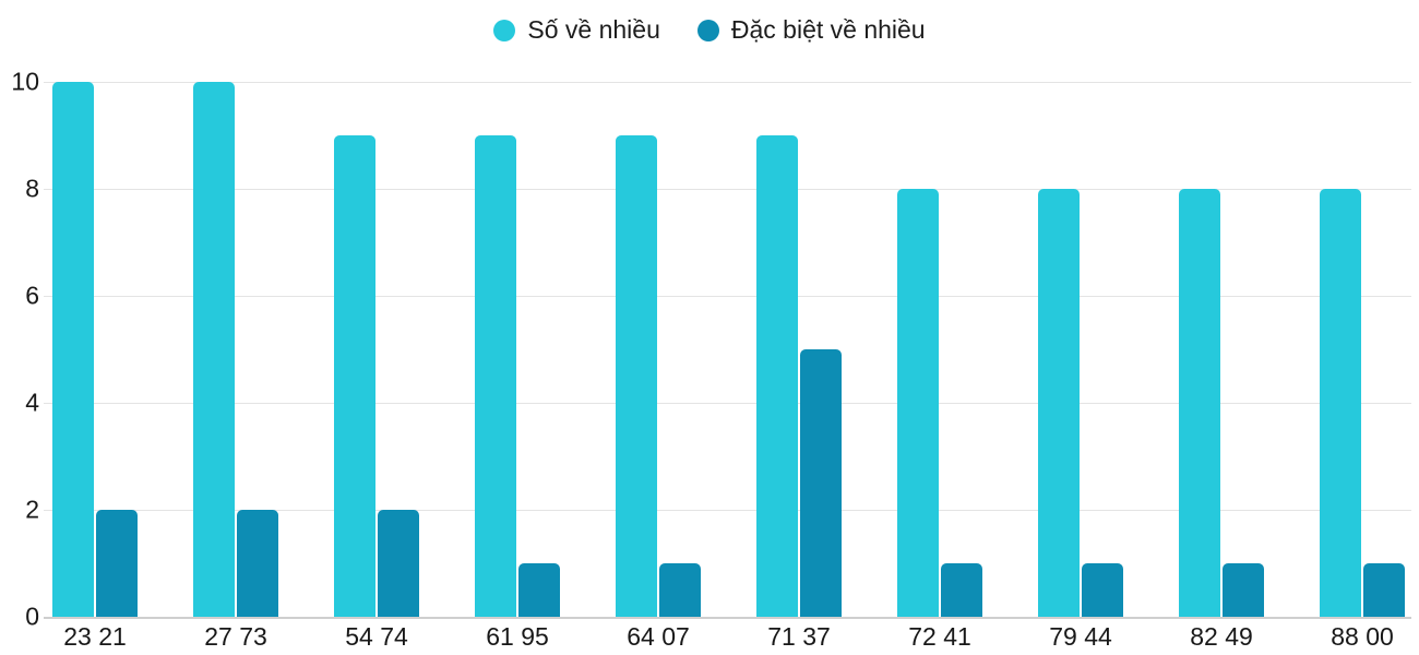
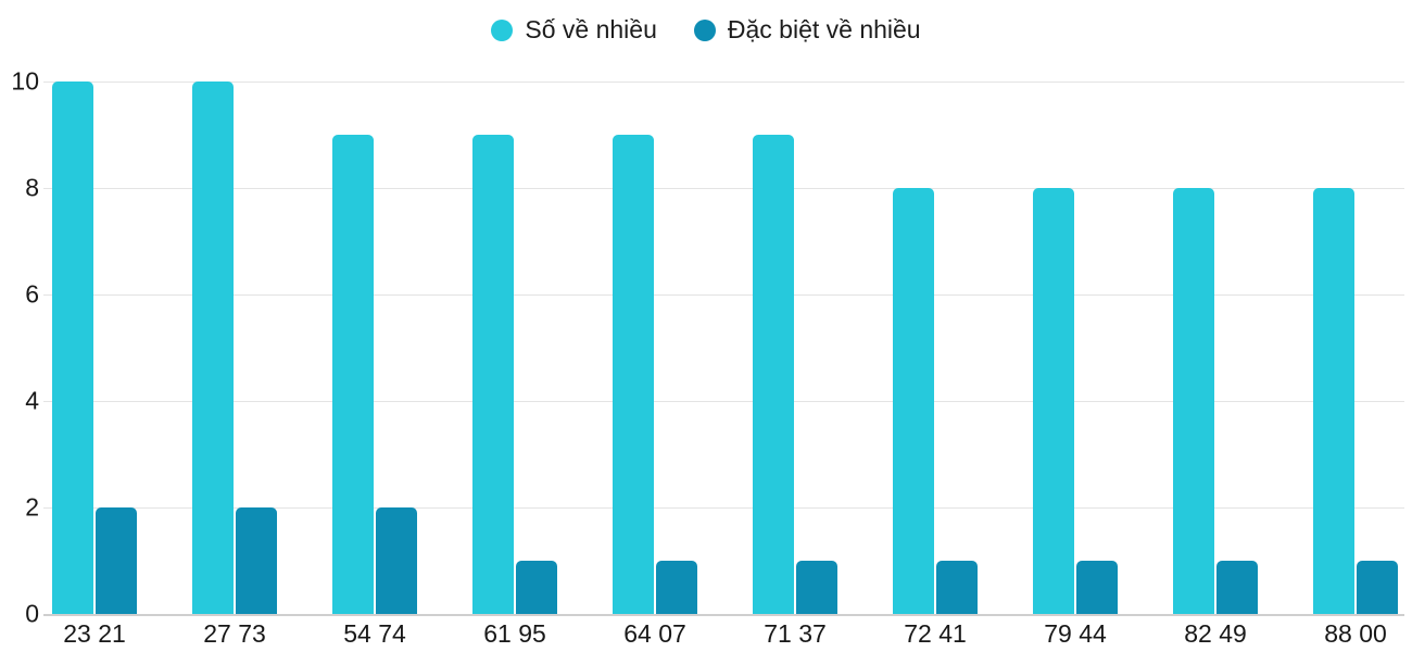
Đặc biệt về nhiều/71 37: 5 -> 1
